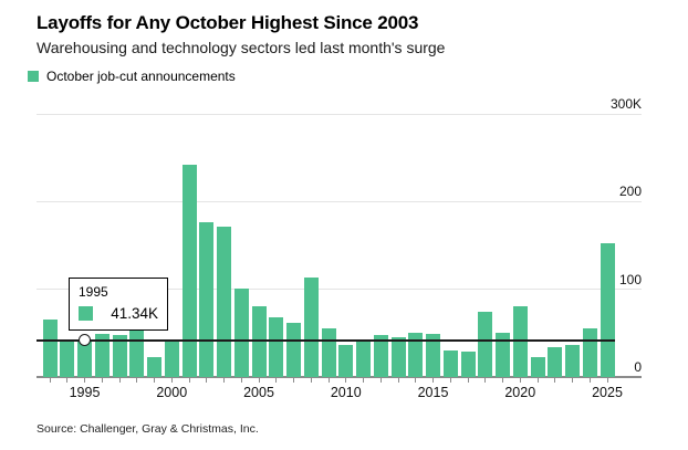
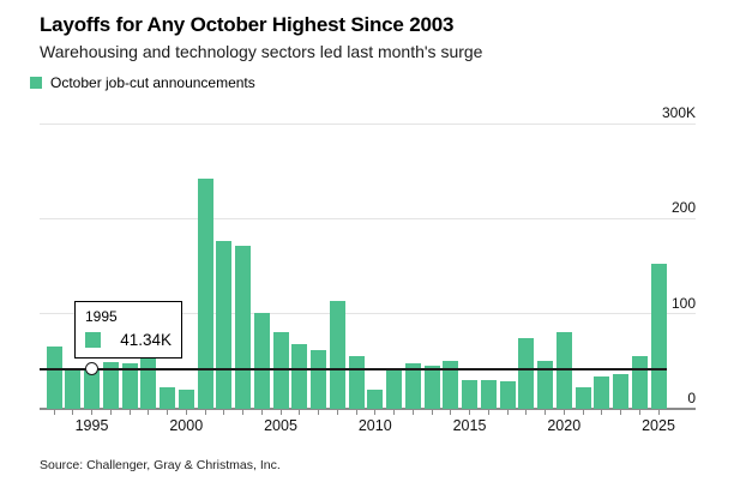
2000: 40K -> 20K
2010: 40K -> 20K
2015: 50K -> 30K
